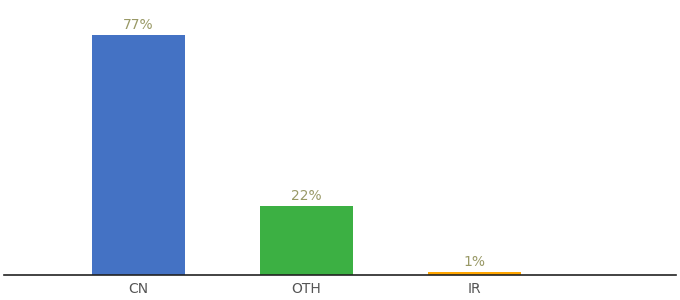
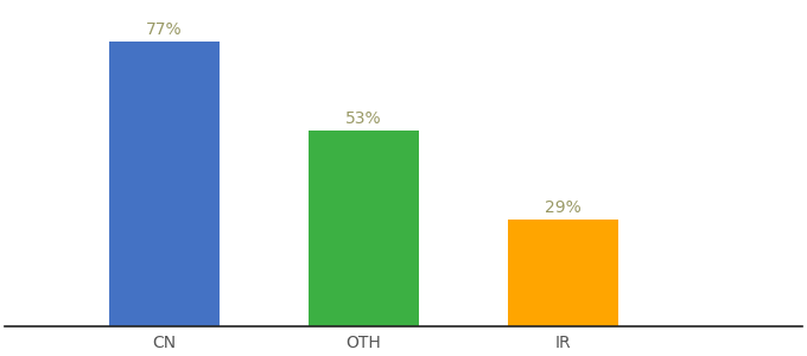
OTH: 22% -> 53%
IR: 1% -> 29%
